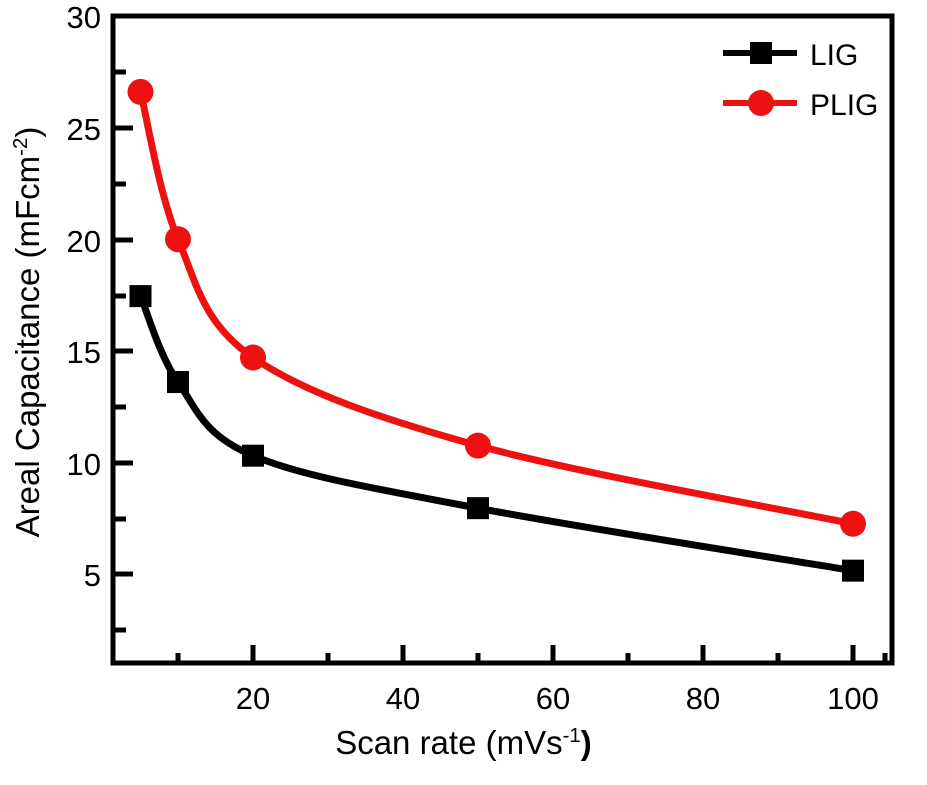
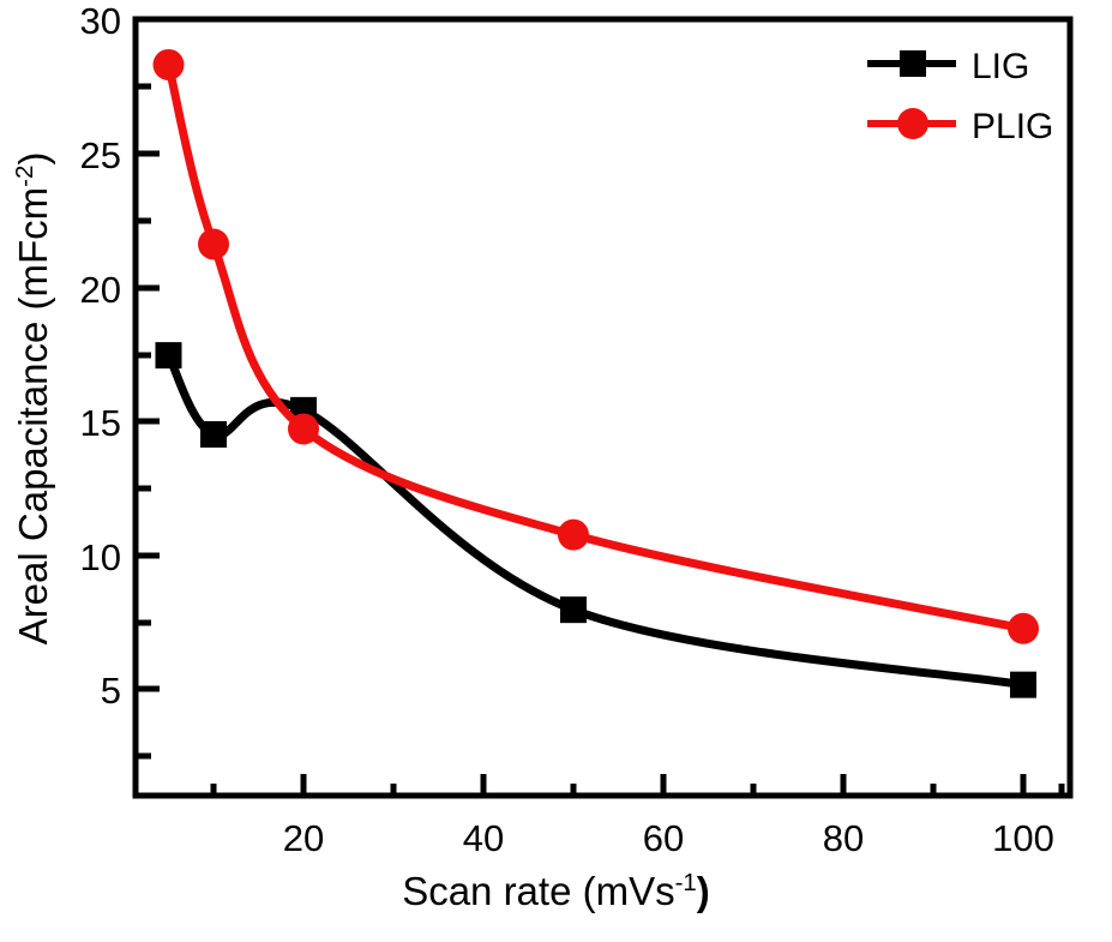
PLIG/5: 26.6 -> 28.3
LIG/10: 13.6 -> 14.5
PLIG/10: 20.0 -> 21.6
LIG/20: 10.3 -> 15.4
